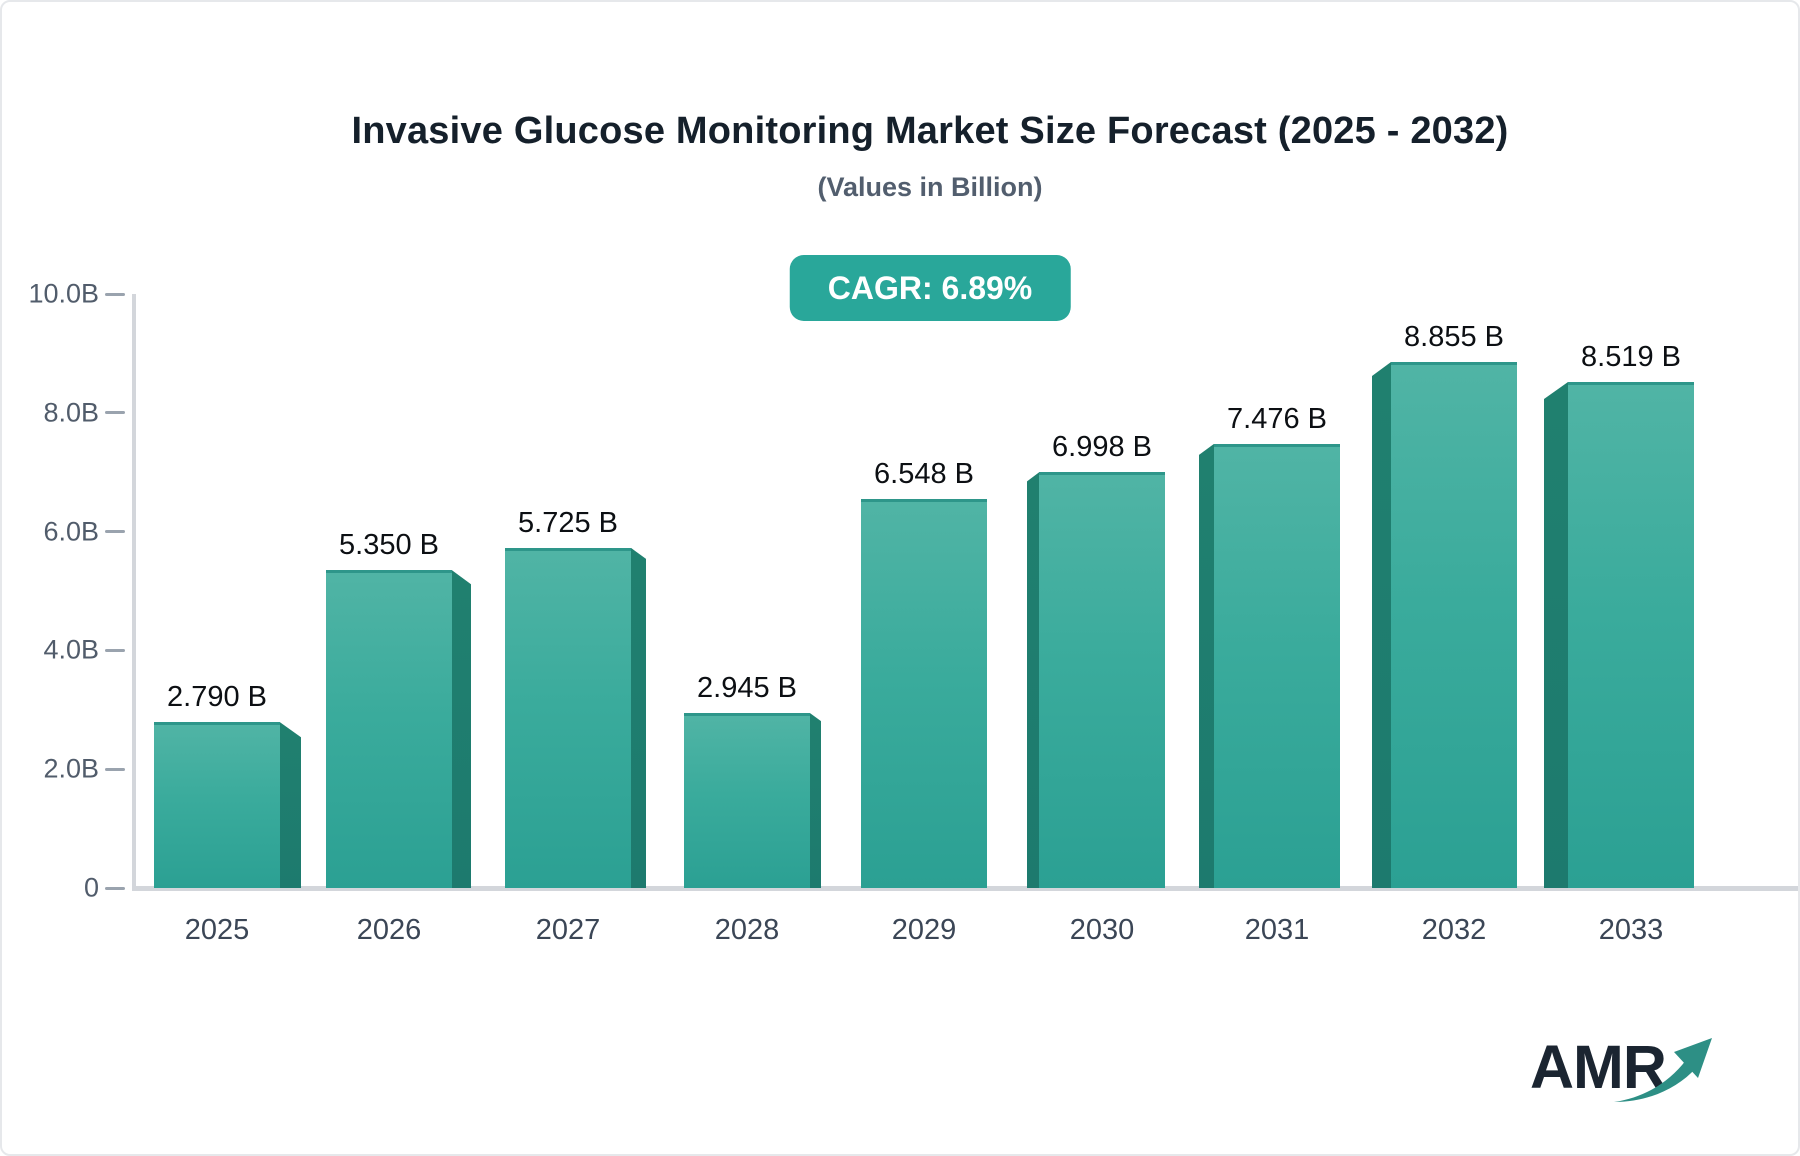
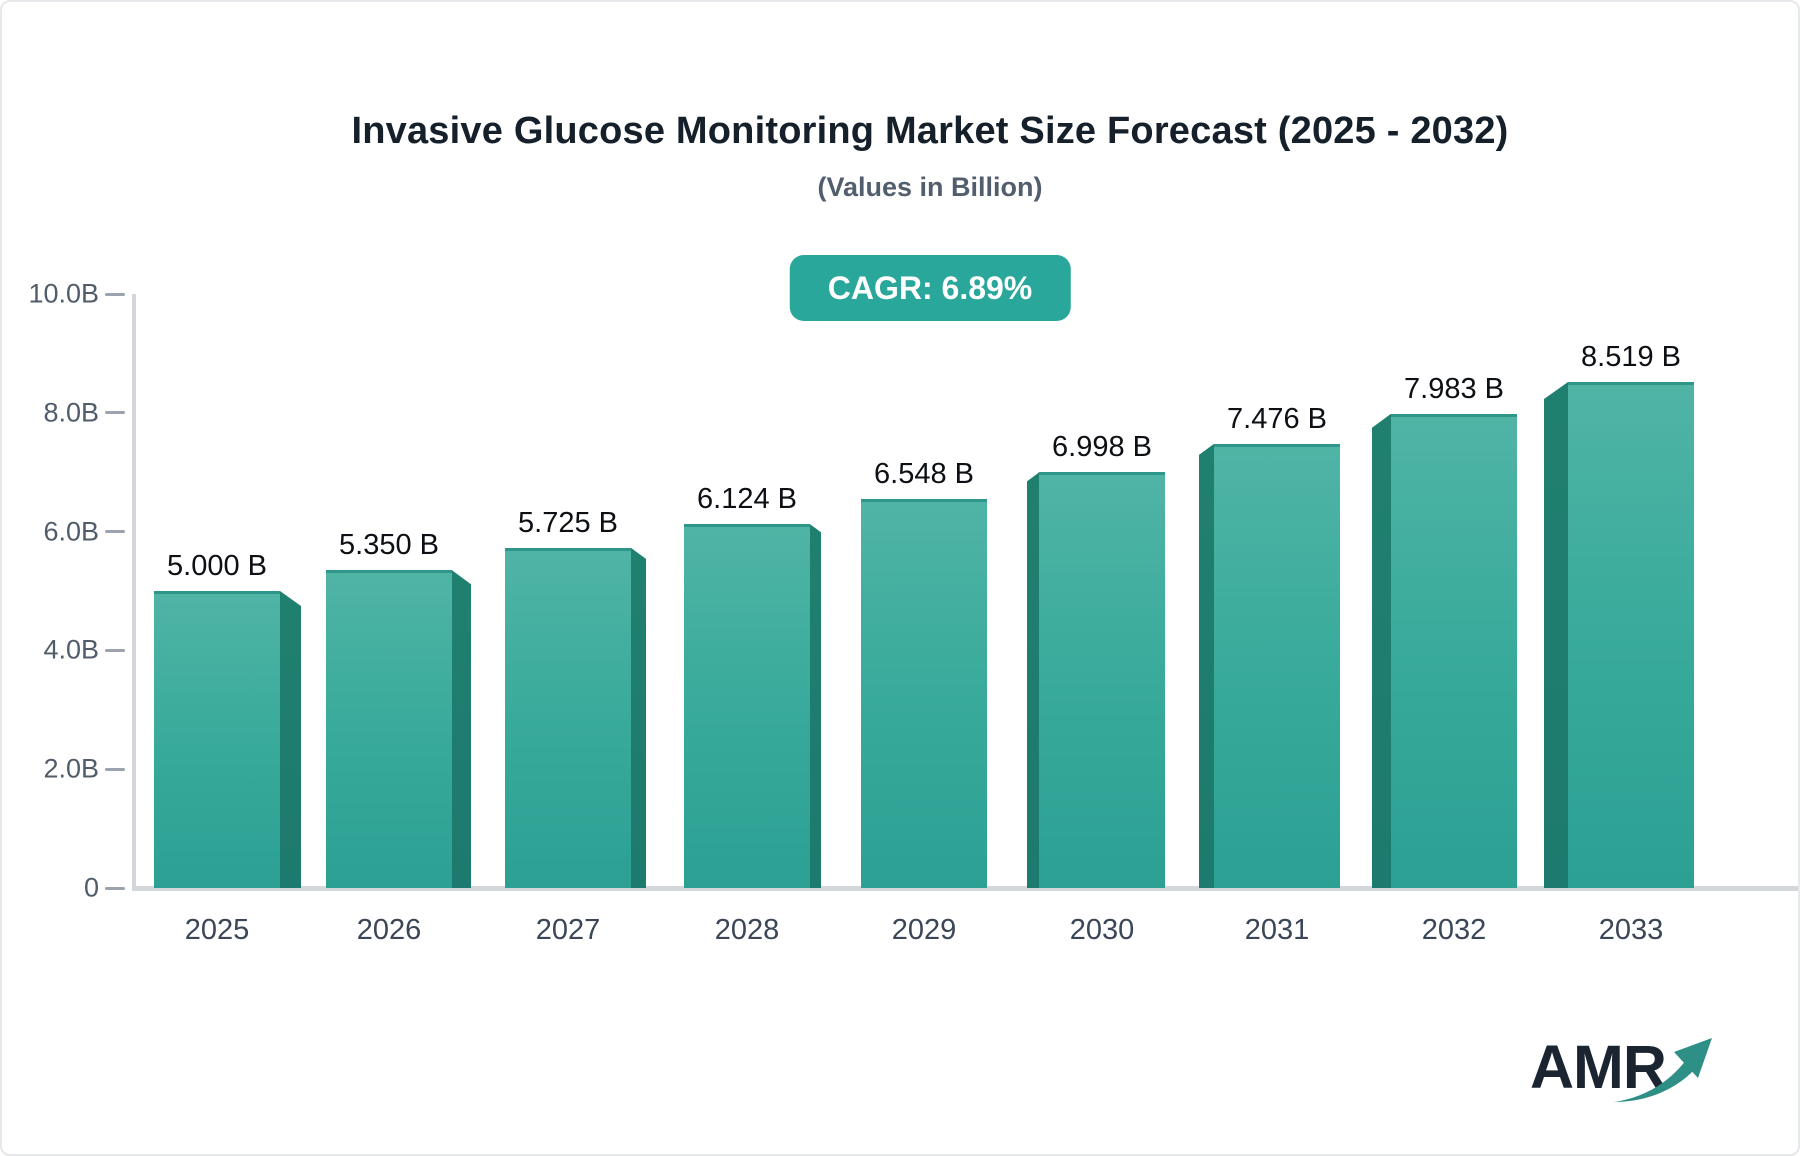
2025: 2.790 -> 5.000
2028: 2.945 -> 6.124
2032: 8.855 -> 7.983
